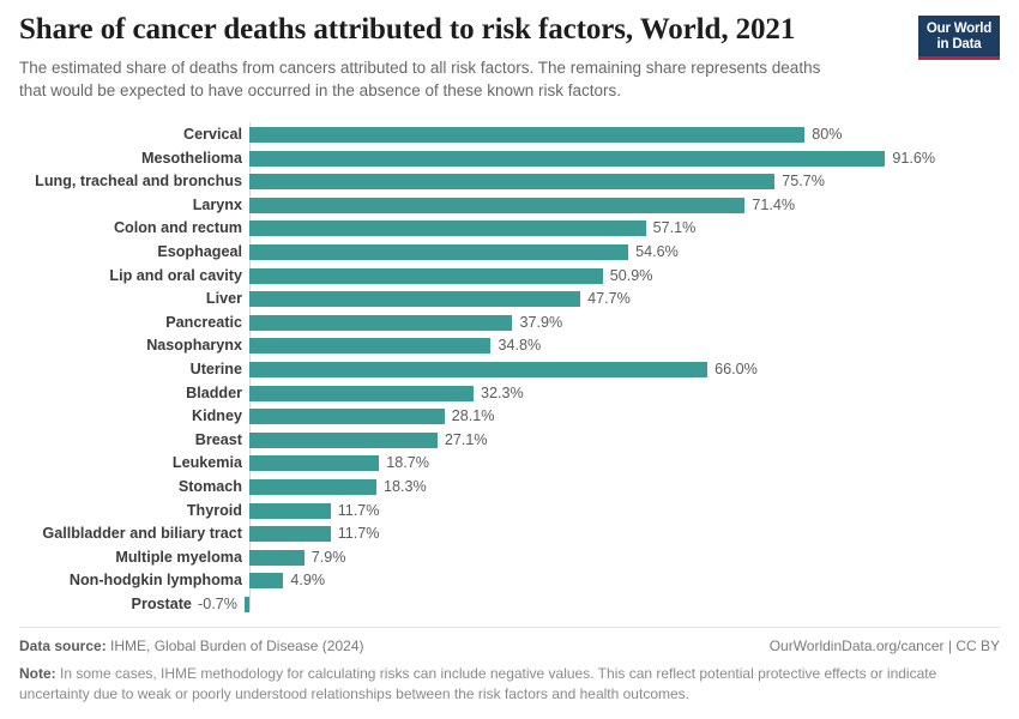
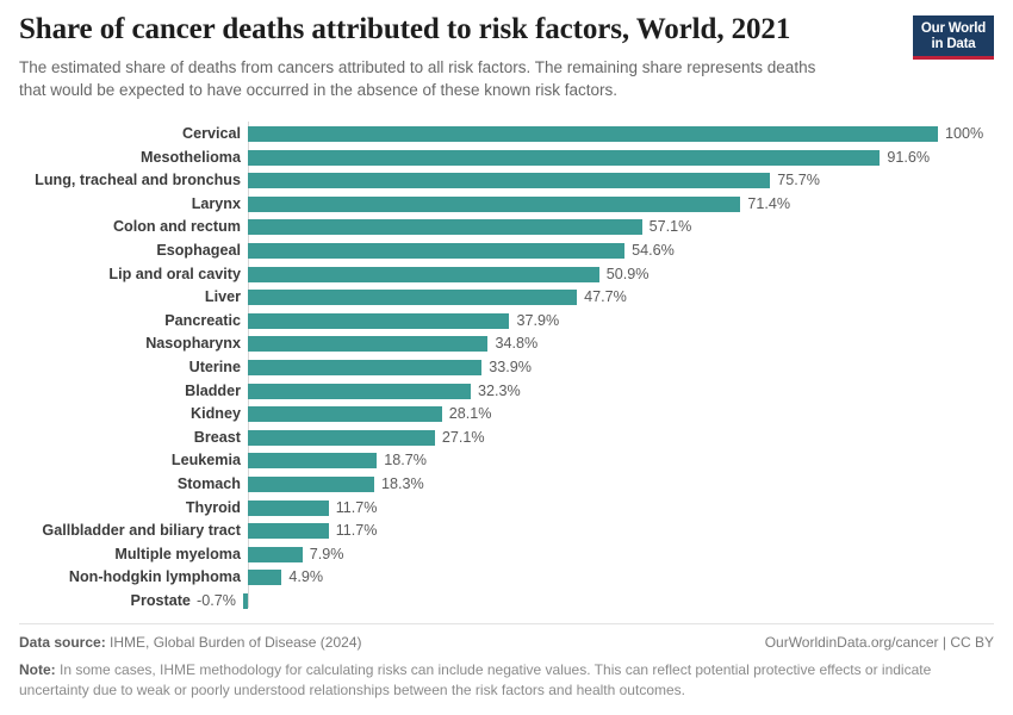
Cervical: 80% -> 100%
Uterine: 66.0% -> 33.9%
